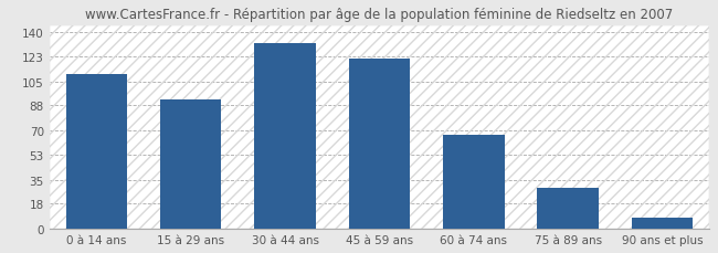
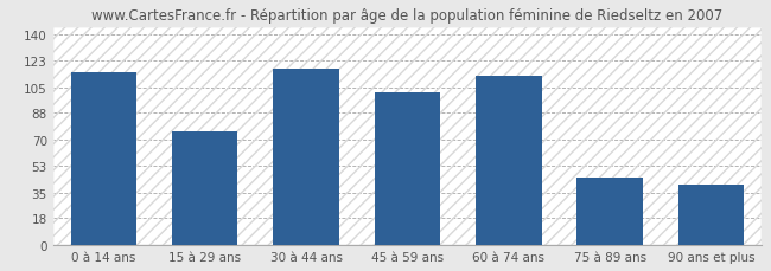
0 à 14 ans: 110 -> 115
15 à 29 ans: 92 -> 76
30 à 44 ans: 132 -> 117
45 à 59 ans: 121 -> 102
60 à 74 ans: 67 -> 113
75 à 89 ans: 29 -> 45
90 ans et plus: 8 -> 40
